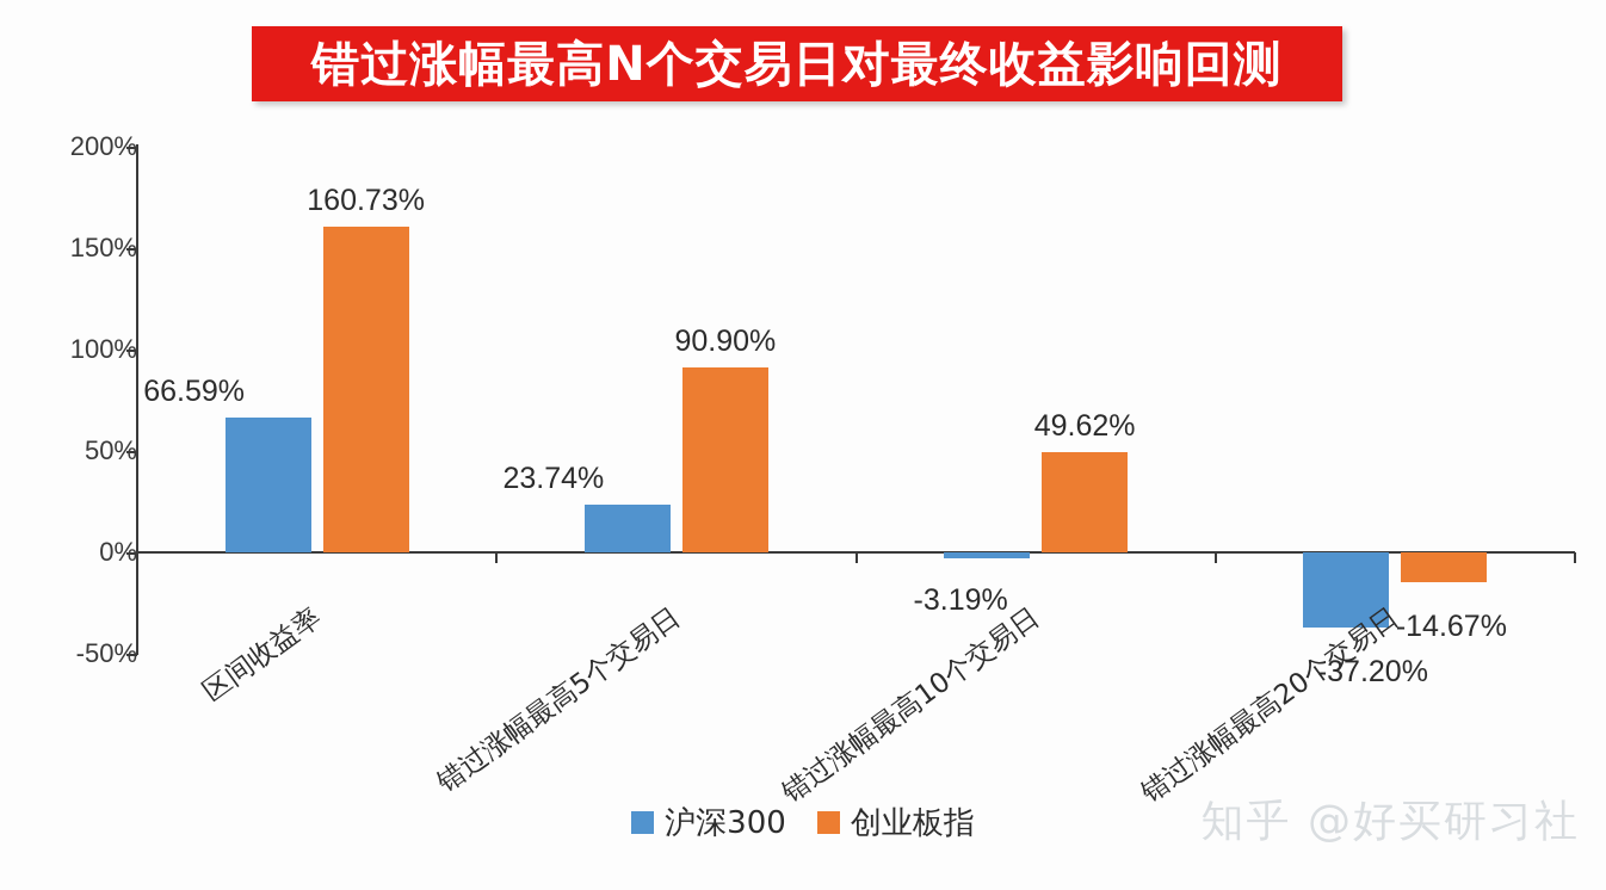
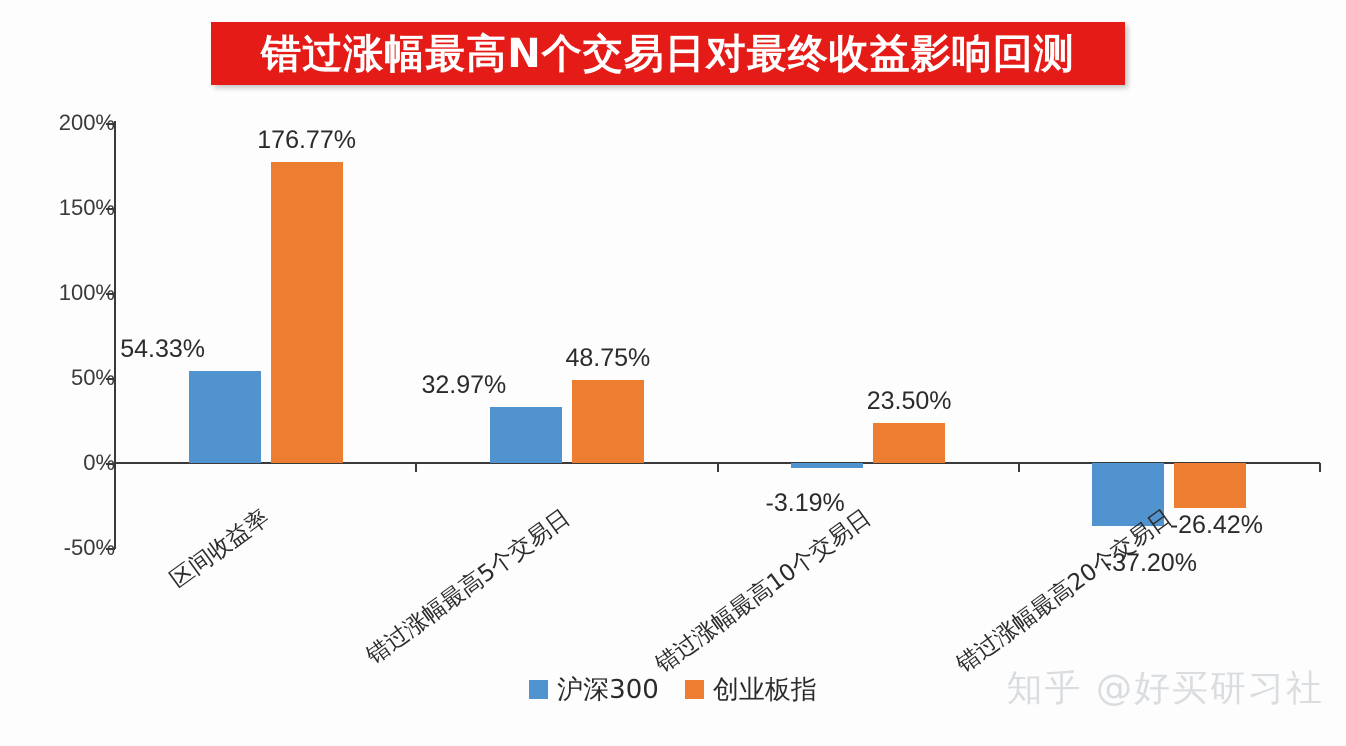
沪深300/区间收益率: 66.59% -> 54.33%
创业板指/区间收益率: 160.73% -> 176.77%
沪深300/错过涨幅最高5个交易日: 23.74% -> 32.97%
创业板指/错过涨幅最高5个交易日: 90.90% -> 48.75%
创业板指/错过涨幅最高10个交易日: 49.62% -> 23.50%
创业板指/错过涨幅最高20个交易日: -14.67% -> -26.42%
